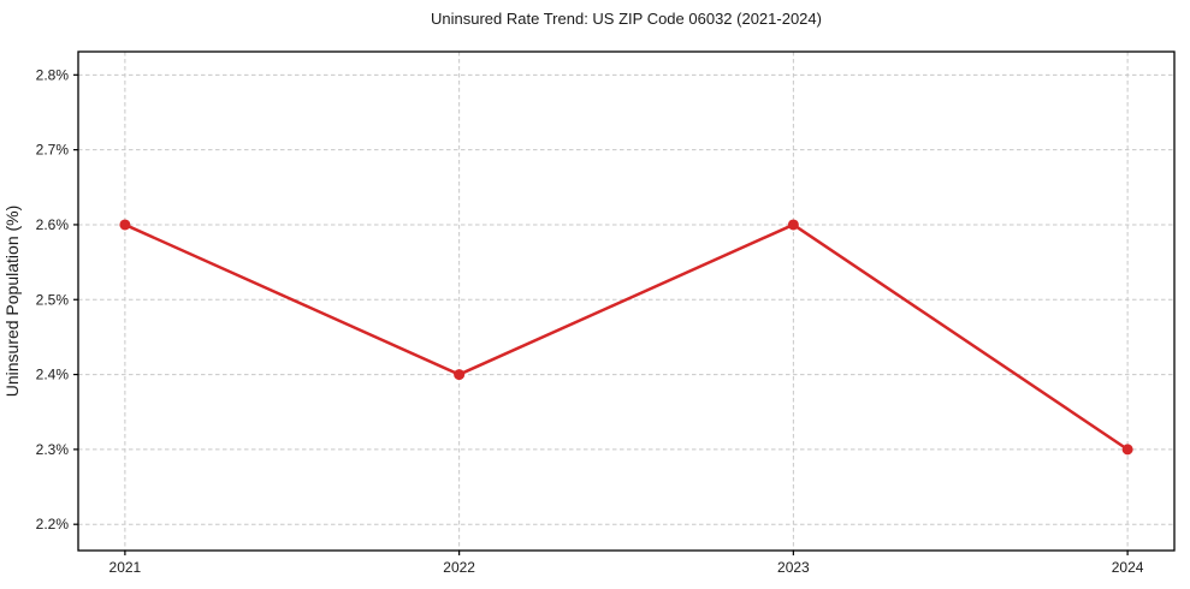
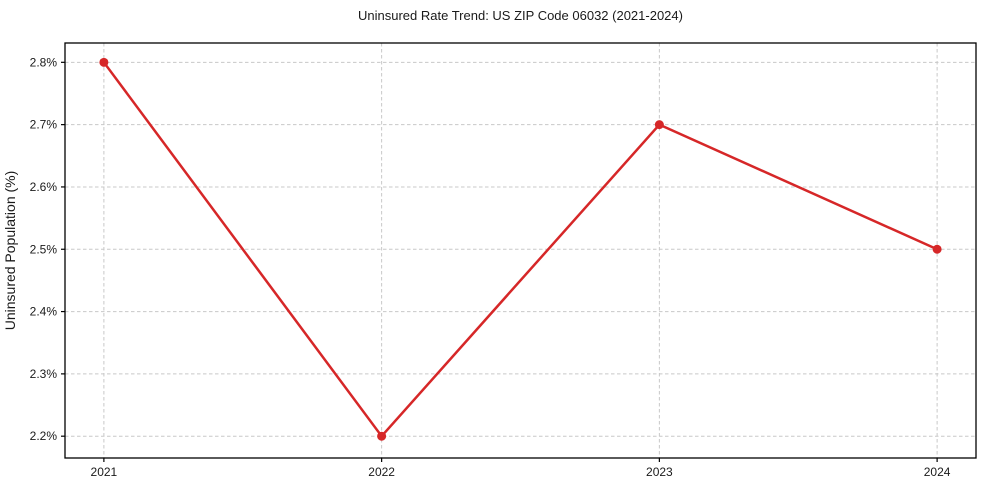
2021: 2.6% -> 2.8%
2022: 2.4% -> 2.2%
2023: 2.6% -> 2.7%
2024: 2.3% -> 2.5%
